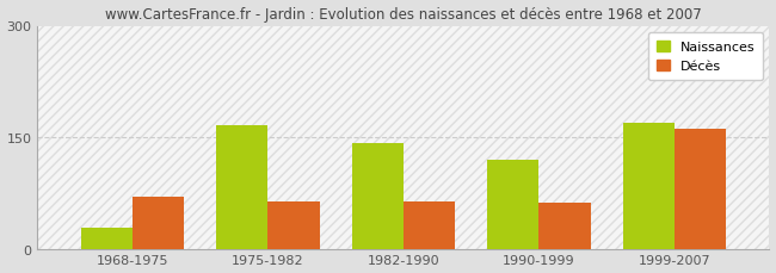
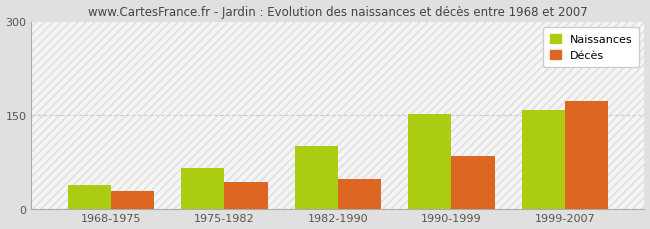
Naissances/1968-1975: 28 -> 38
Décès/1968-1975: 70 -> 28
Naissances/1975-1982: 166 -> 65
Décès/1975-1982: 64 -> 43
Naissances/1982-1990: 142 -> 100
Décès/1982-1990: 64 -> 47
Naissances/1990-1999: 120 -> 152
Décès/1990-1999: 62 -> 85
Naissances/1999-2007: 170 -> 158
Décès/1999-2007: 162 -> 172
